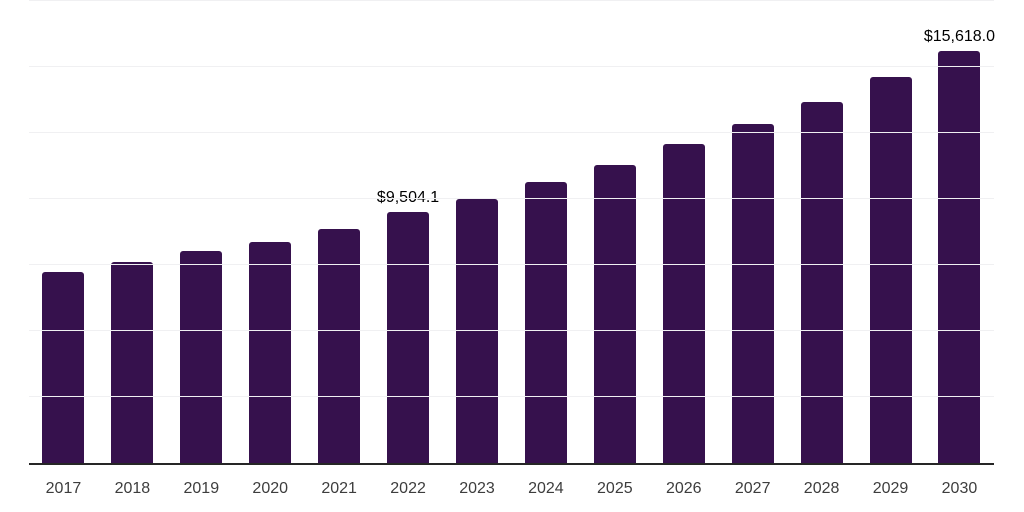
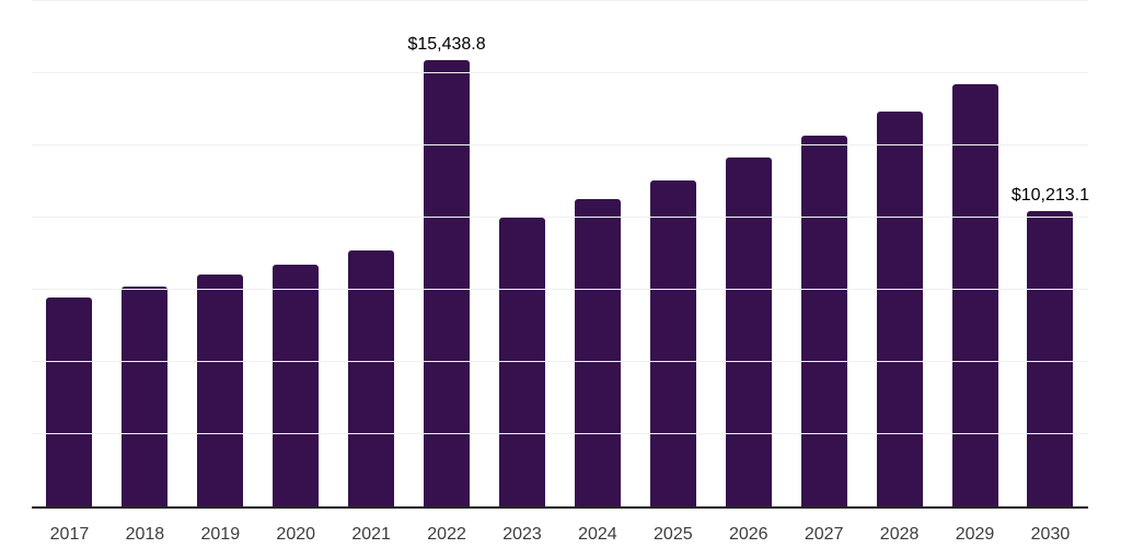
2022: $9,504.1 -> $15,438.8
2030: $15,618.0 -> $10,213.1
